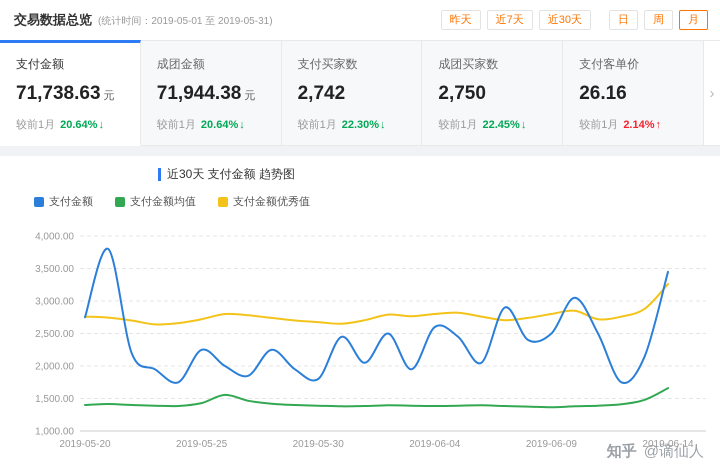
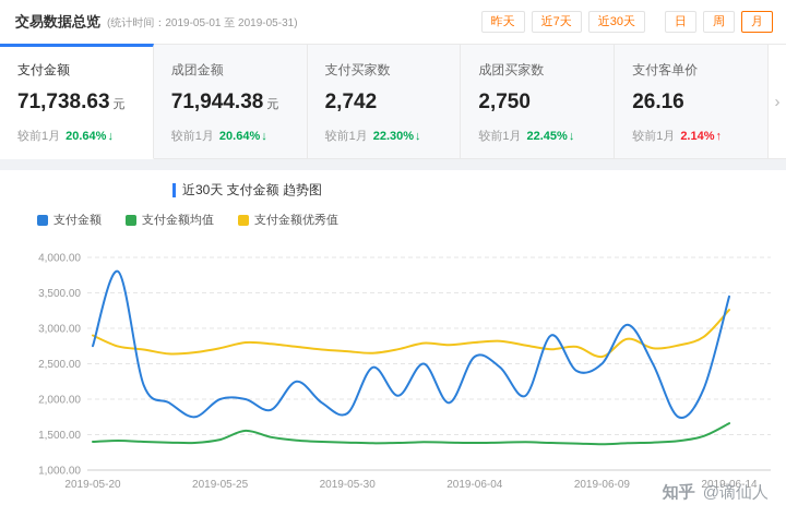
支付金额优秀值/2019-05-20: 2800 -> 2900
支付金额/2019-05-25: 2200 -> 2000
支付金额优秀值/2019-06-09: 2800 -> 2600
